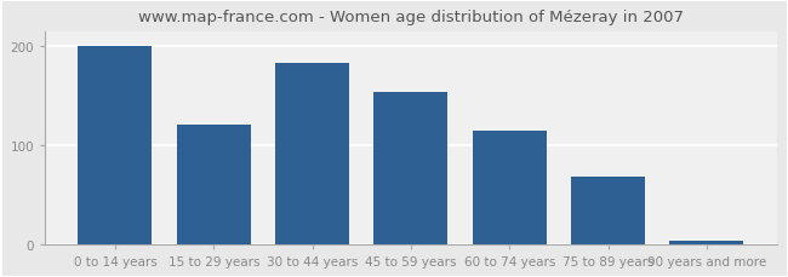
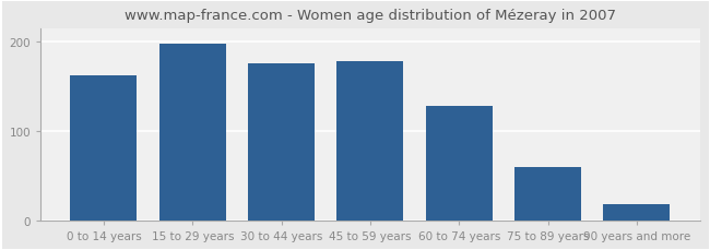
0 to 14 years: 200 -> 162
15 to 29 years: 120 -> 198
30 to 44 years: 183 -> 176
45 to 59 years: 153 -> 178
60 to 74 years: 115 -> 128
75 to 89 years: 68 -> 60
90 years and more: 3 -> 18
